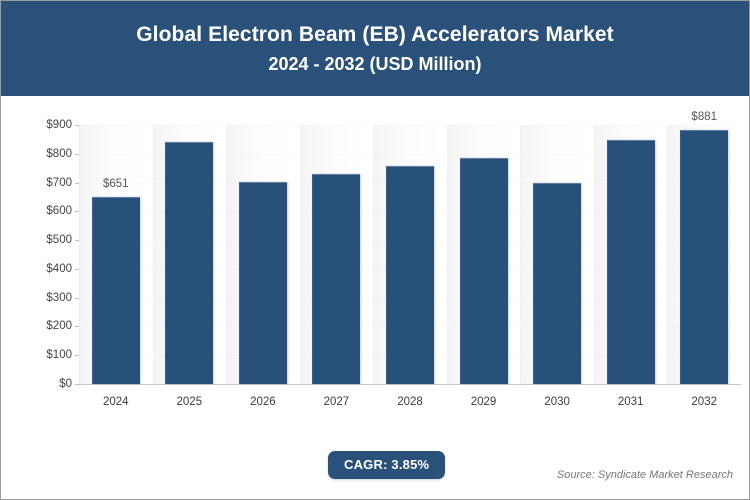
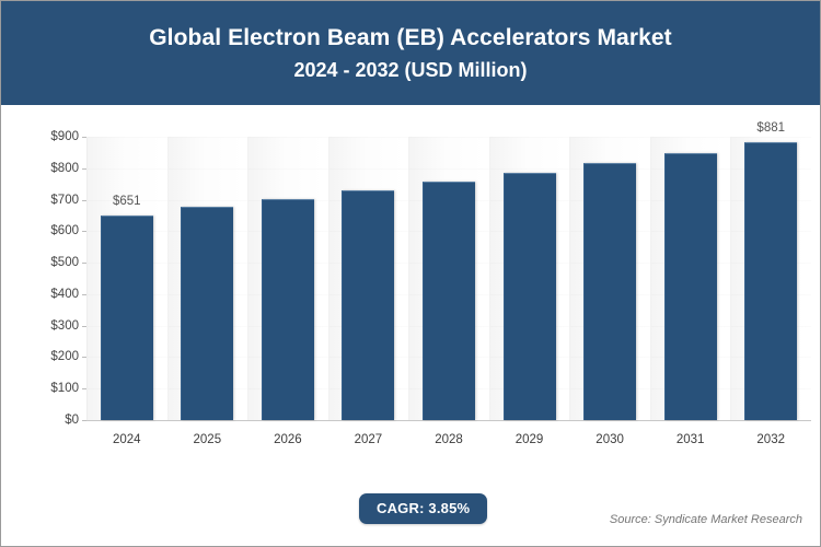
2025: $840 -> $680
2030: $700 -> $820
